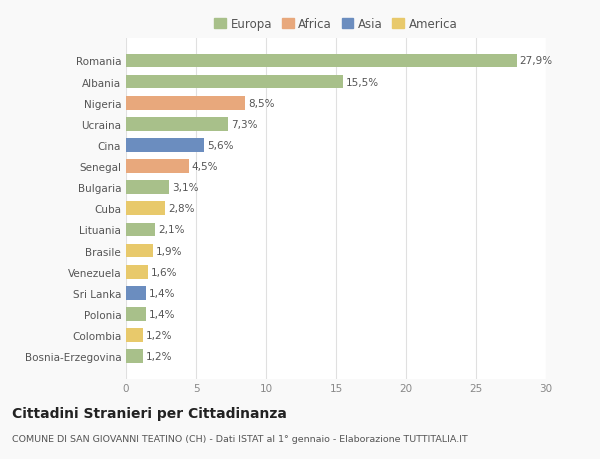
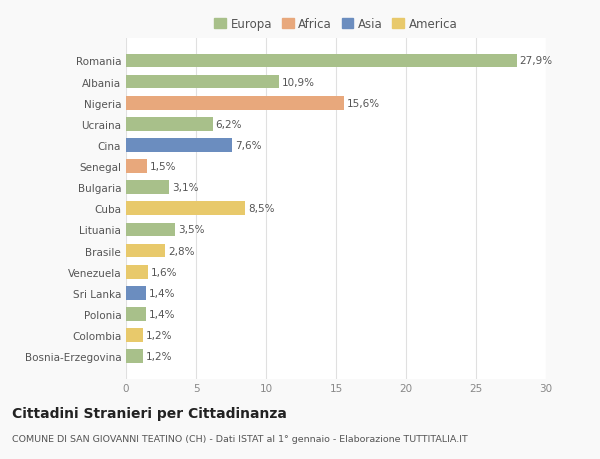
Albania: 15,5% -> 10,9%
Nigeria: 8,5% -> 15,6%
Ucraina: 7,3% -> 6,2%
Cina: 5,6% -> 7,6%
Senegal: 4,5% -> 1,5%
Cuba: 2,8% -> 8,5%
Lituania: 2,1% -> 3,5%
Brasile: 1,9% -> 2,8%
